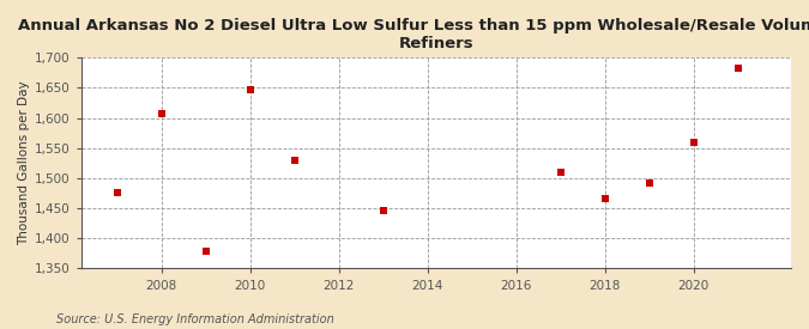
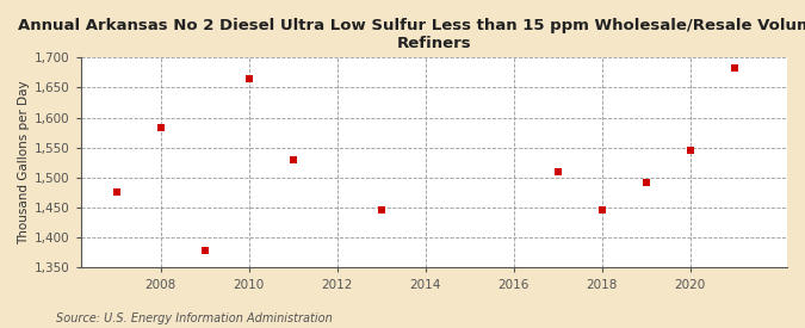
2008: 1,608 -> 1,584
2010: 1,648 -> 1,664
2018: 1,467 -> 1,446
2020: 1,560 -> 1,546
